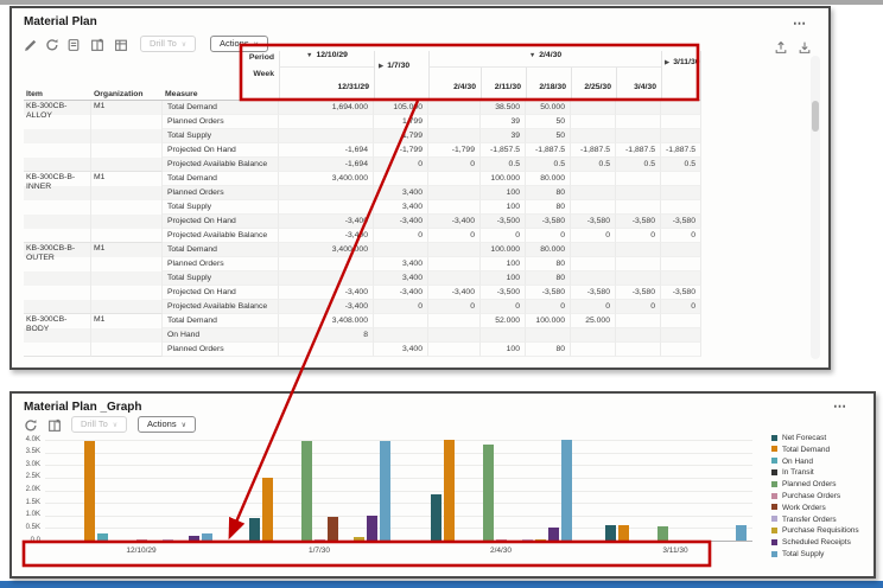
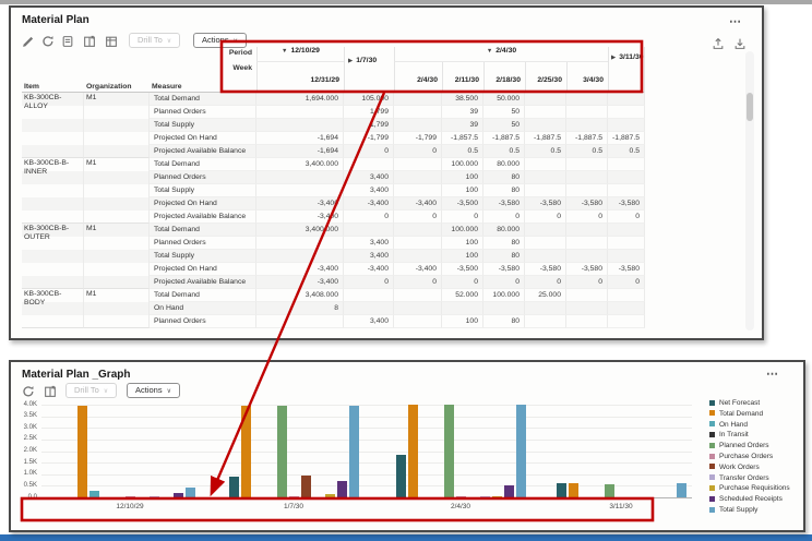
Total Supply/12/10/29: 0.3K -> 0.4K
Total Demand/1/7/30: 2.5K -> 4.0K
Scheduled Receipts/1/7/30: 1.0K -> 0.7K
Planned Orders/2/4/30: 3.8K -> 4.0K
